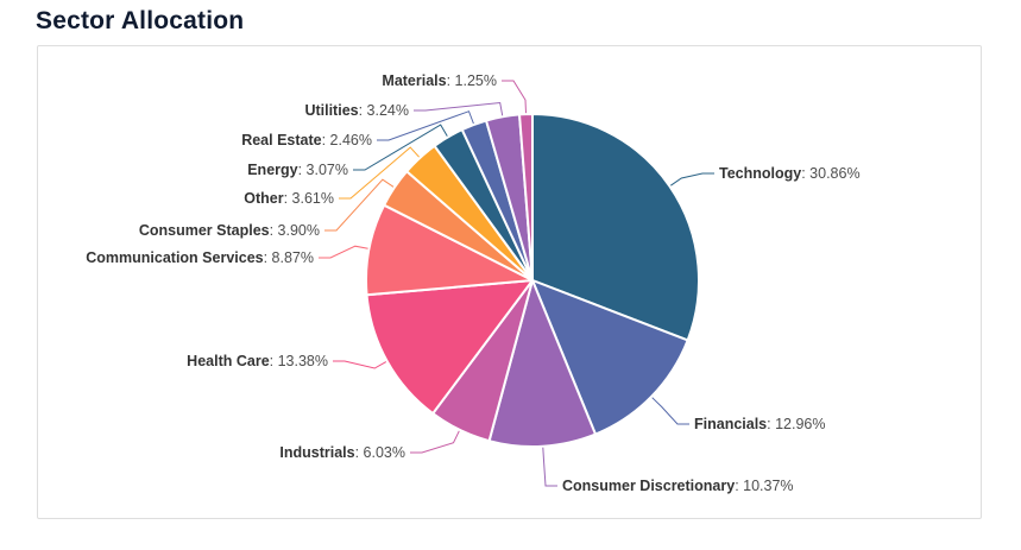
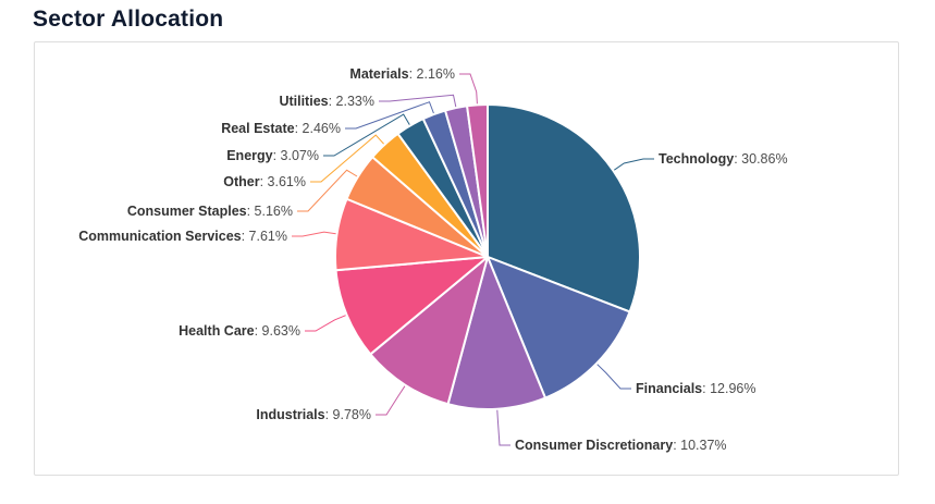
Industrials: 6.03% -> 9.78%
Health Care: 13.38% -> 9.63%
Communication Services: 8.87% -> 7.61%
Consumer Staples: 3.90% -> 5.16%
Utilities: 3.24% -> 2.33%
Materials: 1.25% -> 2.16%
